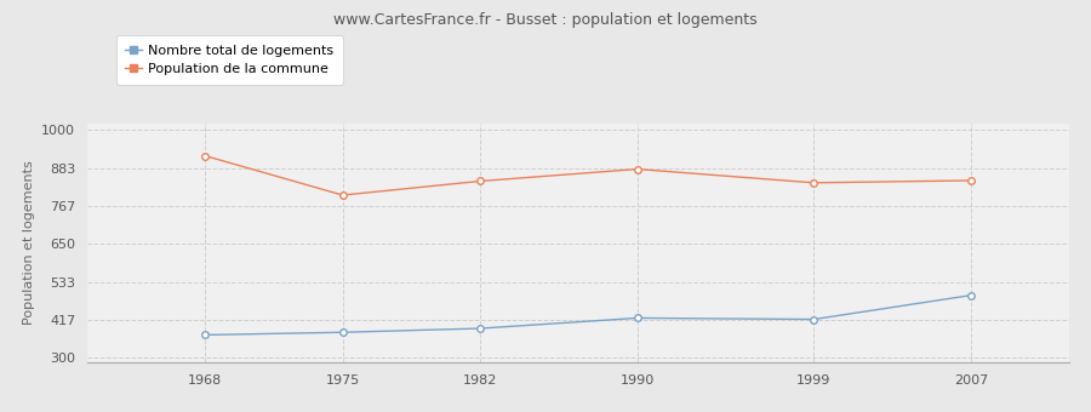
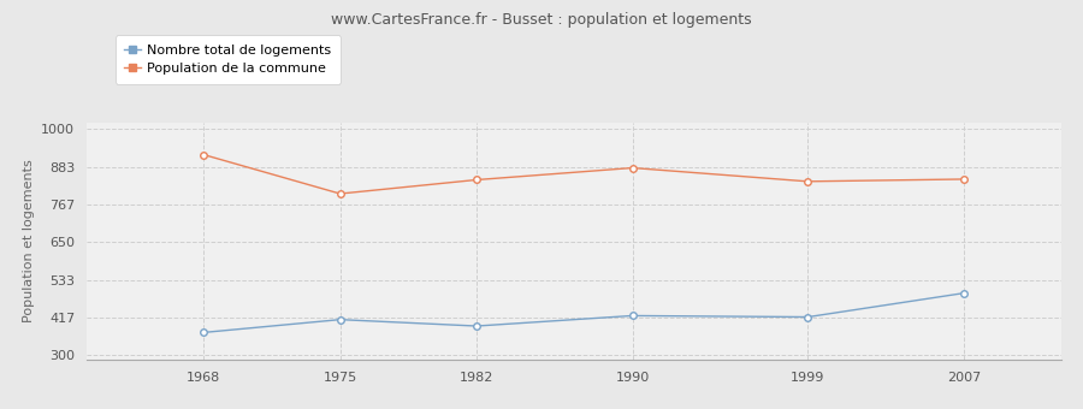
Nombre total de logements/1975: 378 -> 410
